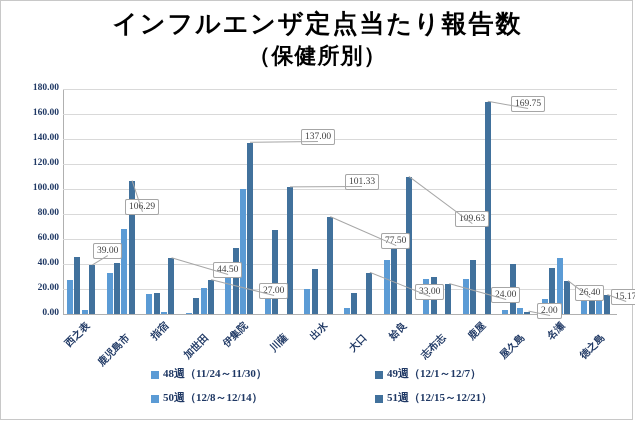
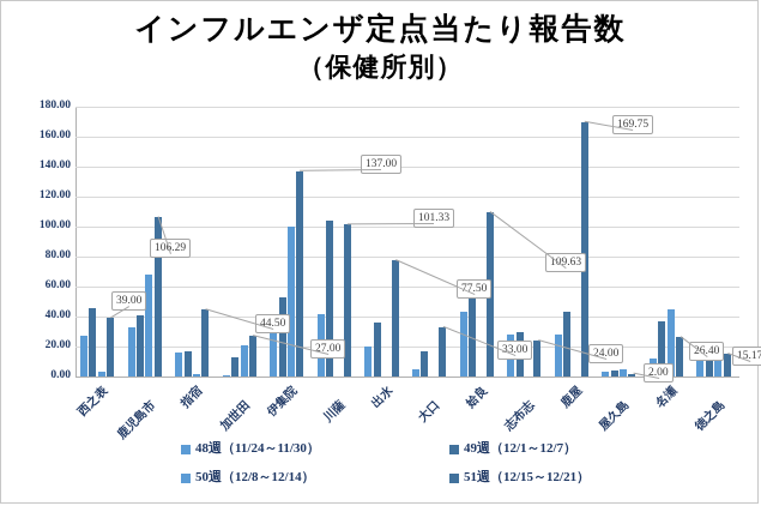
48週（11/24～11/30）/川薩: 17 -> 42
49週（12/1～12/7）/川薩: 67 -> 104
49週（12/1～12/7）/屋久島: 40 -> 4
